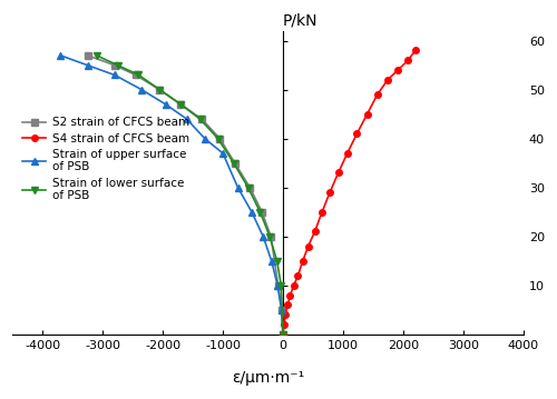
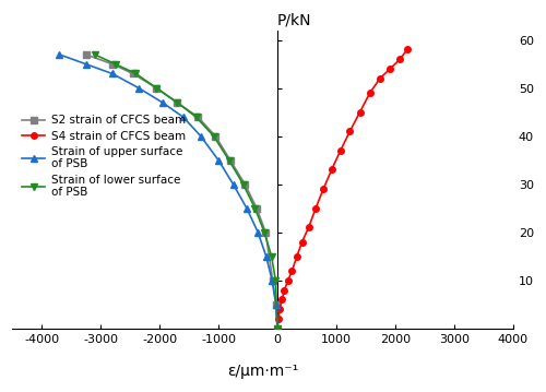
Strain of upper surface of PSB/-1000: 37 -> 35
